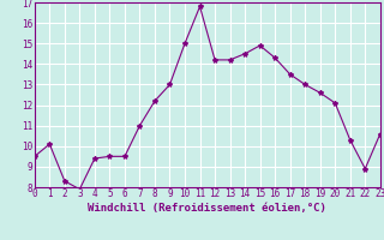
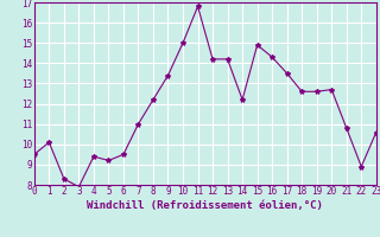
5: 9.5 -> 9.2
9: 13.0 -> 13.4
14: 14.5 -> 12.2
18: 13.0 -> 12.6
20: 12.1 -> 12.7
21: 10.3 -> 10.8
